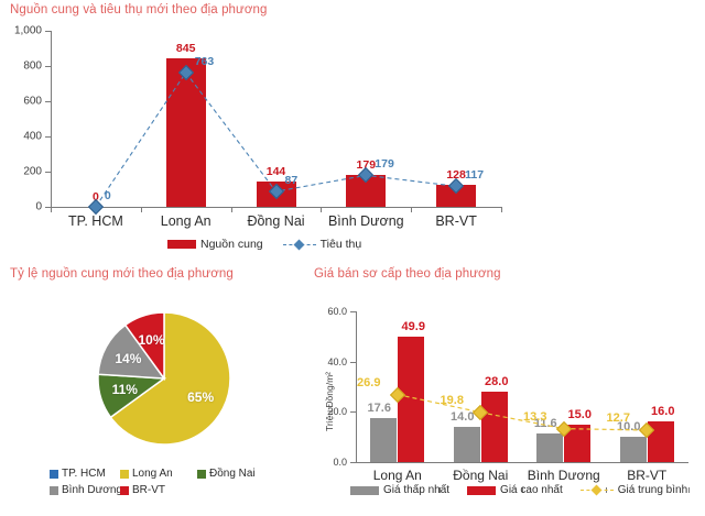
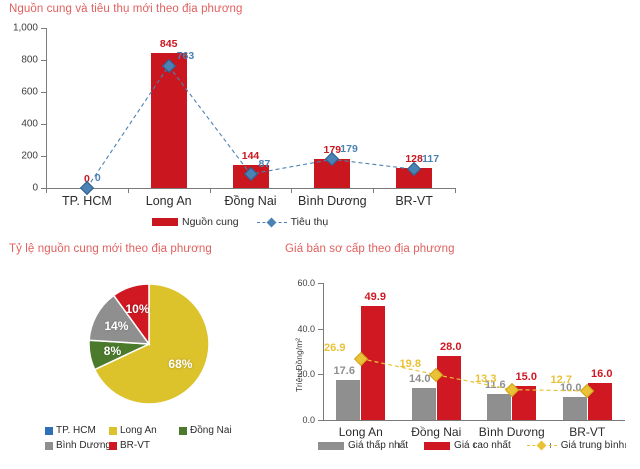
Tỷ lệ nguồn cung mới theo địa phương/Long An: 65% -> 68%
Tỷ lệ nguồn cung mới theo địa phương/Đồng Nai: 11% -> 8%
